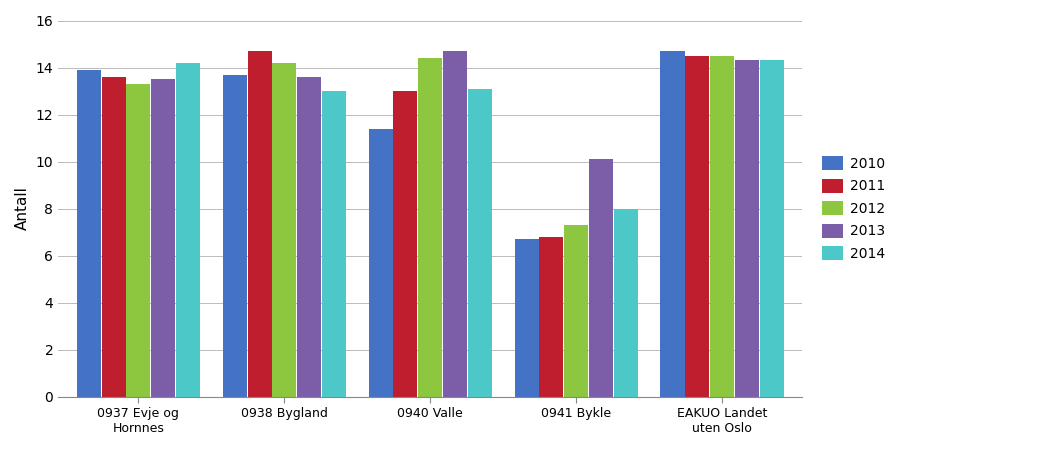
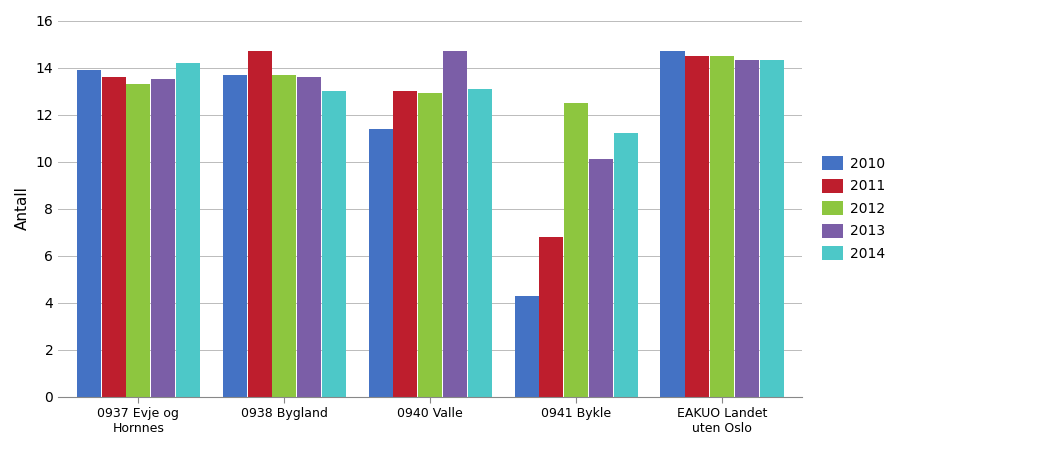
2012/0938 Bygland: 14.2 -> 13.7
2012/0940 Valle: 14.4 -> 12.9
2010/0941 Bykle: 6.7 -> 4.3
2012/0941 Bykle: 7.3 -> 12.5
2014/0941 Bykle: 8.0 -> 11.2
